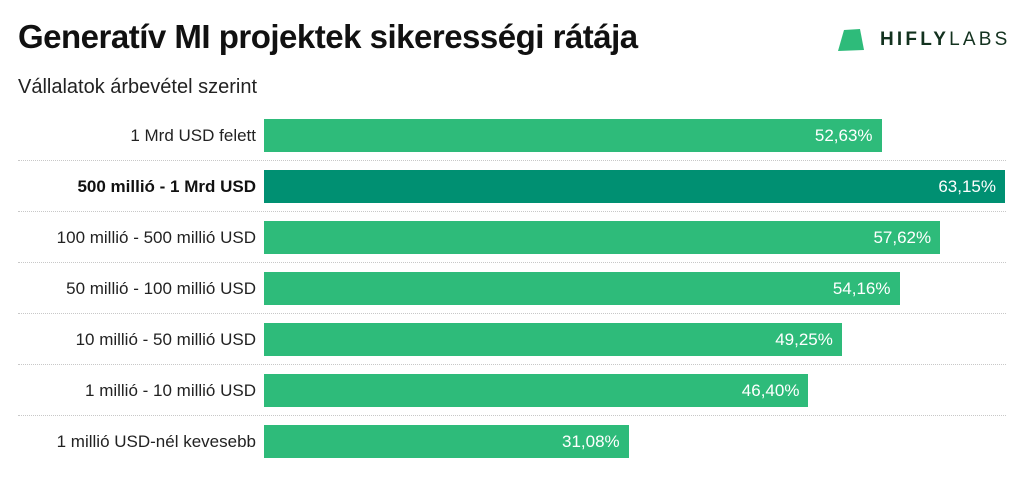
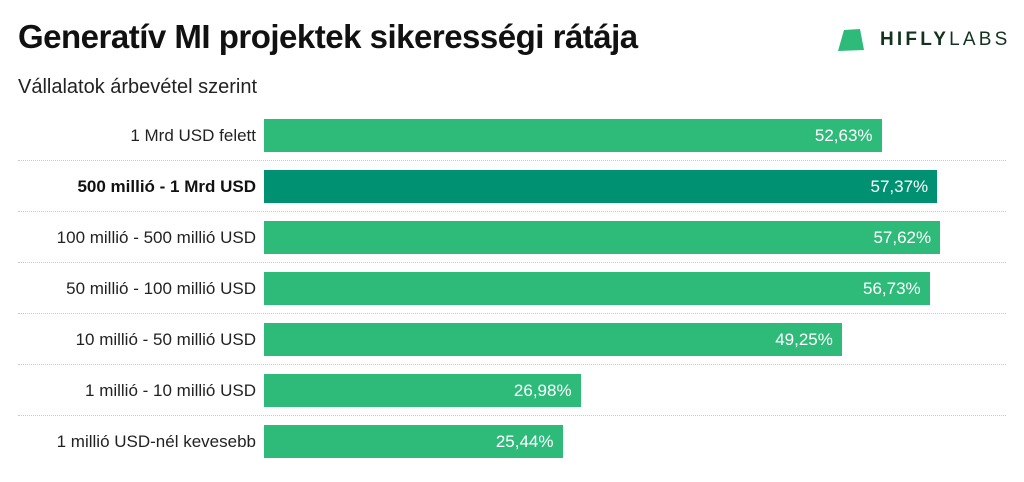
500 millió - 1 Mrd USD: 63,15% -> 57,37%
50 millió - 100 millió USD: 54,16% -> 56,73%
1 millió - 10 millió USD: 46,40% -> 26,98%
1 millió USD-nél kevesebb: 31,08% -> 25,44%
